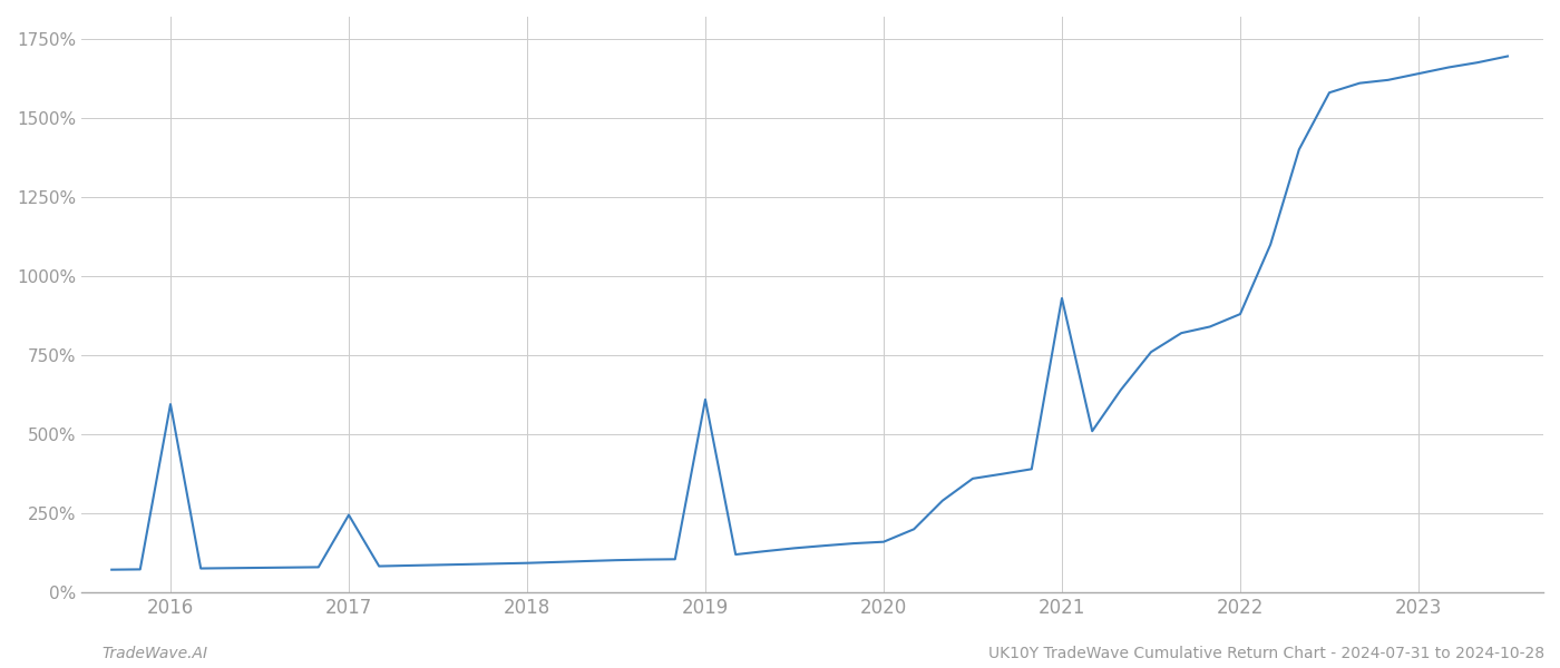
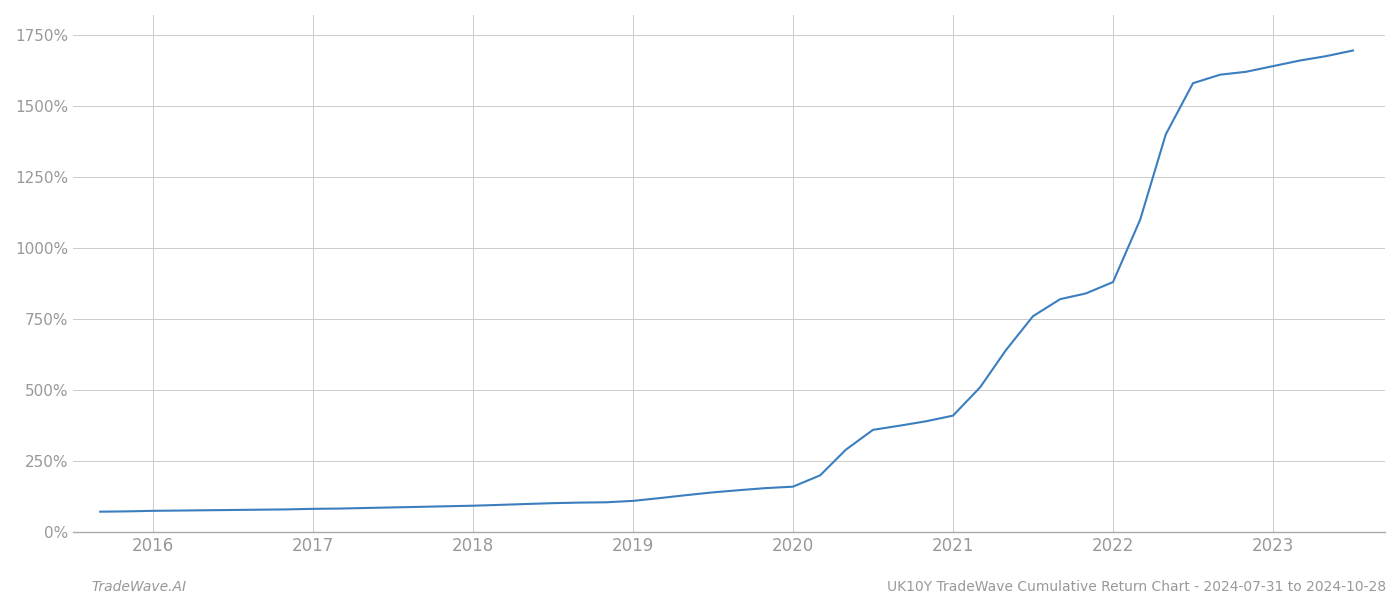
2016: 595% -> 75%
2017: 245% -> 82%
2019: 610% -> 110%
2021: 930% -> 410%
